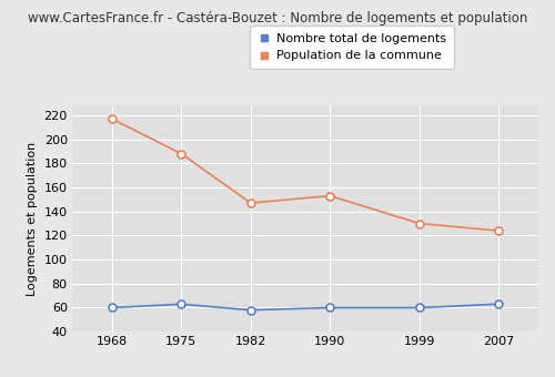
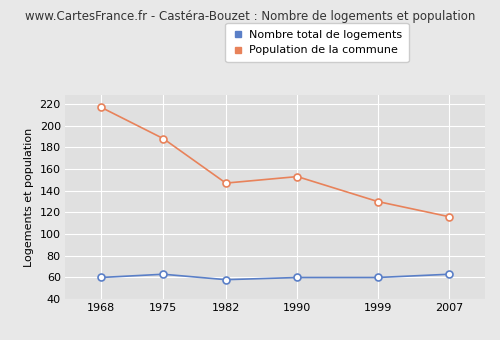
Population de la commune/2007: 124 -> 116
